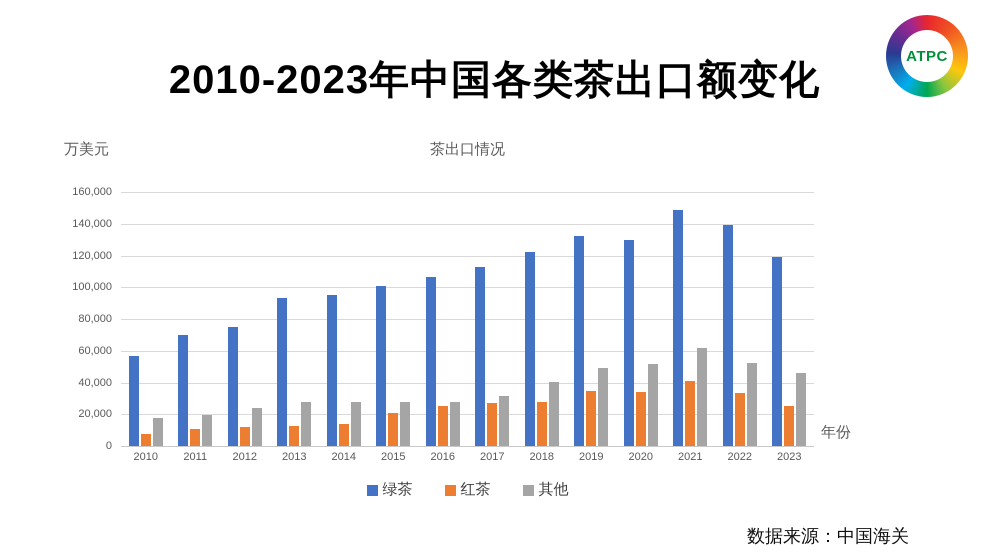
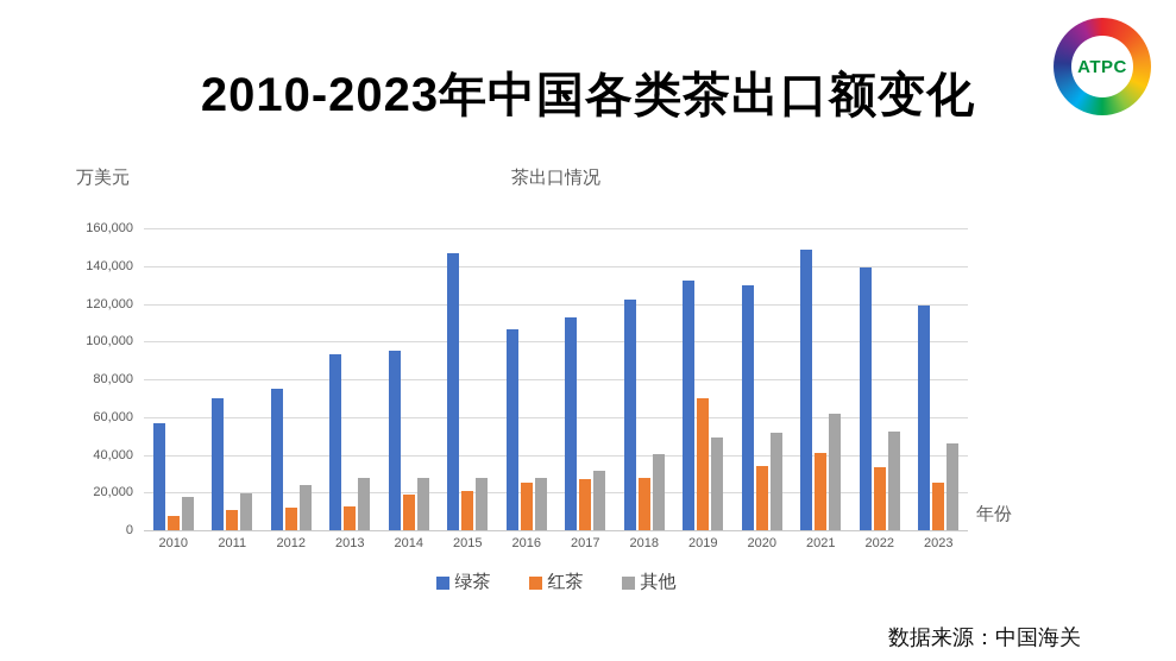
红茶/2014: 14000 -> 19000
绿茶/2015: 100000 -> 147000
红茶/2019: 34000 -> 70000
